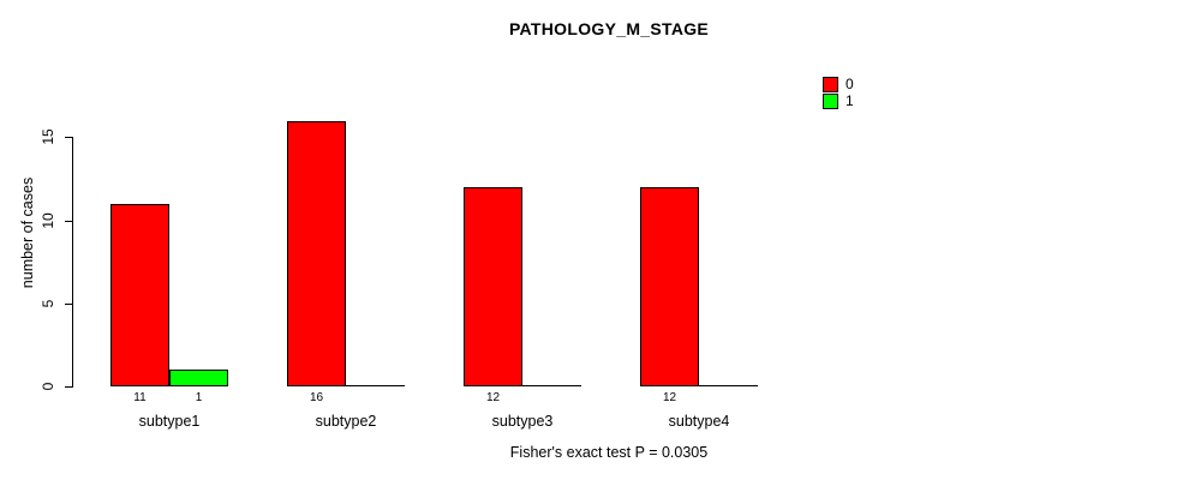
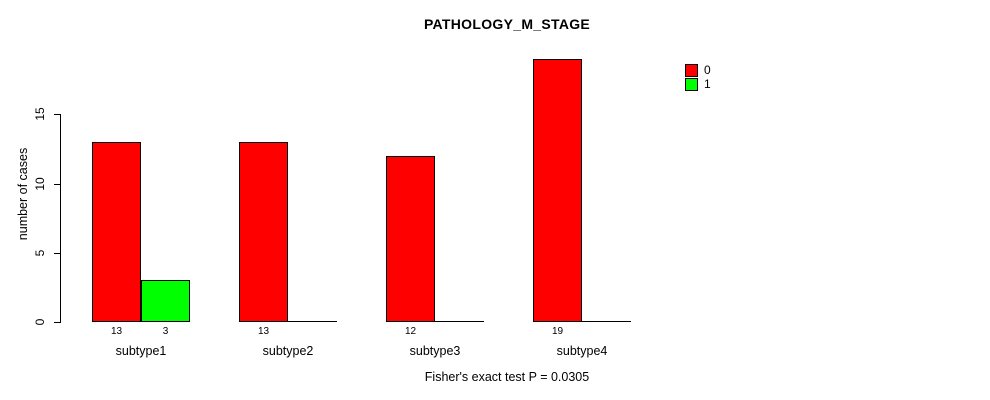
0/subtype1: 11 -> 13
1/subtype1: 1 -> 3
0/subtype2: 16 -> 13
0/subtype4: 12 -> 19
